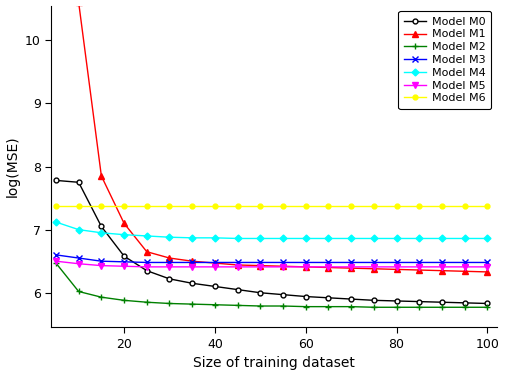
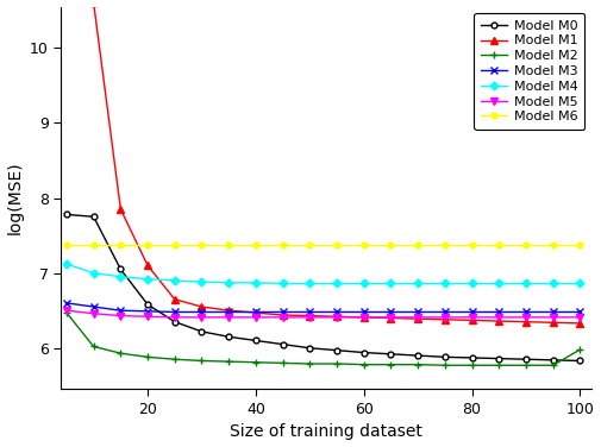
Model M2/100: 5.77 -> 5.98
